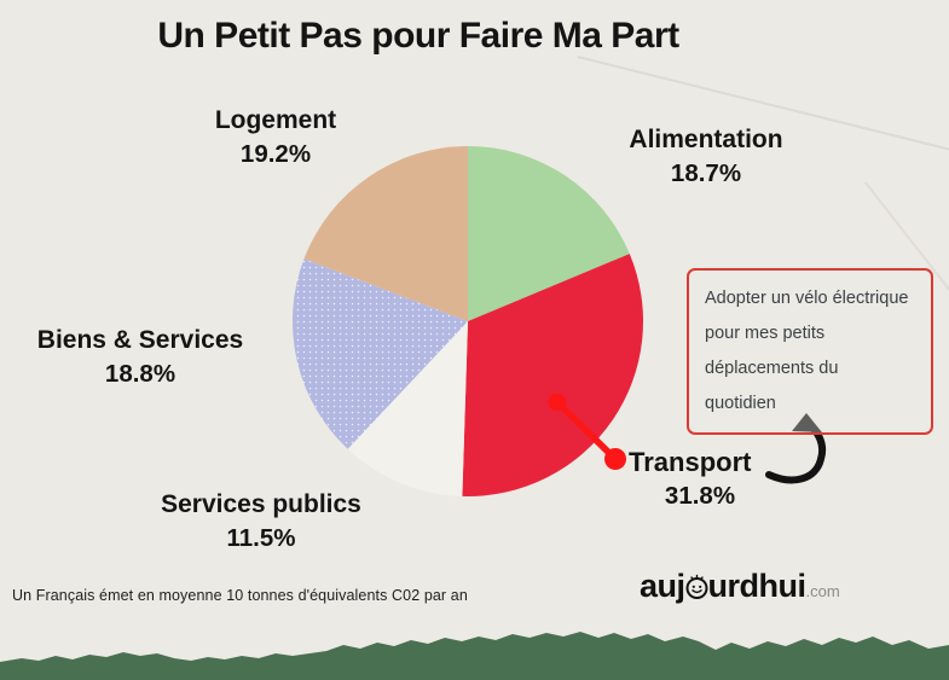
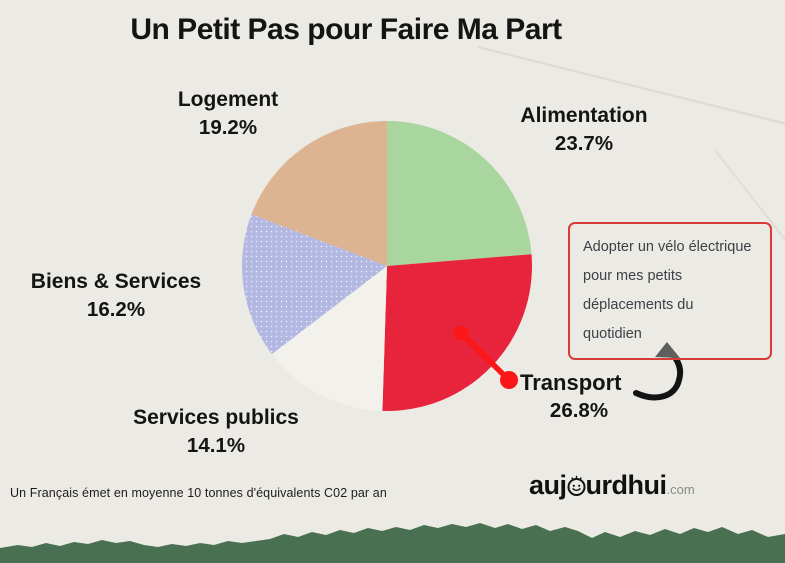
Alimentation: 18.7% -> 23.7%
Transport: 31.8% -> 26.8%
Services publics: 11.5% -> 14.1%
Biens & Services: 18.8% -> 16.2%
